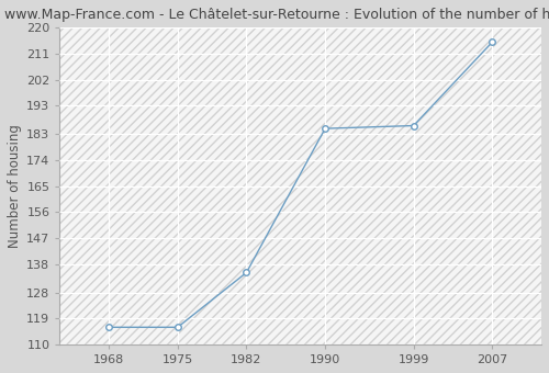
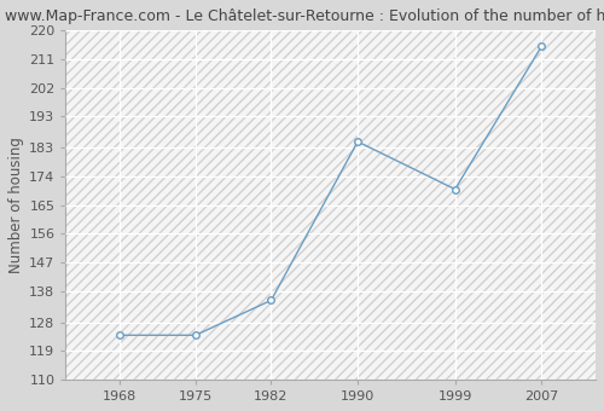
1968: 116 -> 124
1975: 116 -> 124
1999: 186 -> 170
